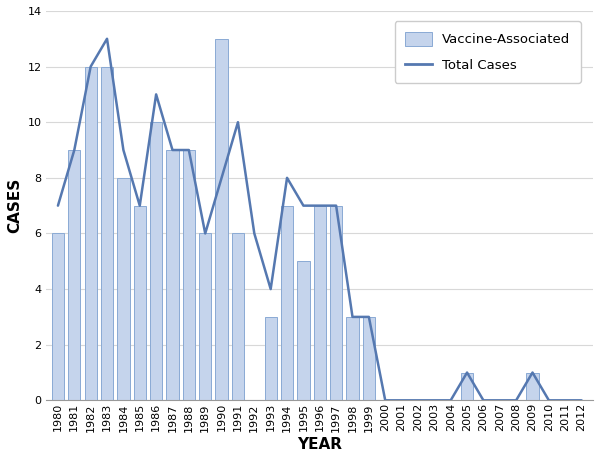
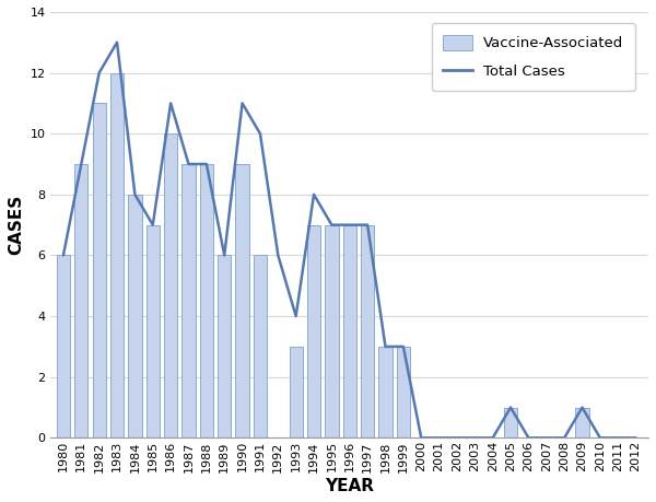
Total Cases/1980: 7 -> 6
Vaccine-Associated/1982: 12 -> 11
Total Cases/1984: 9 -> 8
Vaccine-Associated/1990: 13 -> 9
Total Cases/1990: 8 -> 11
Vaccine-Associated/1995: 5 -> 7
